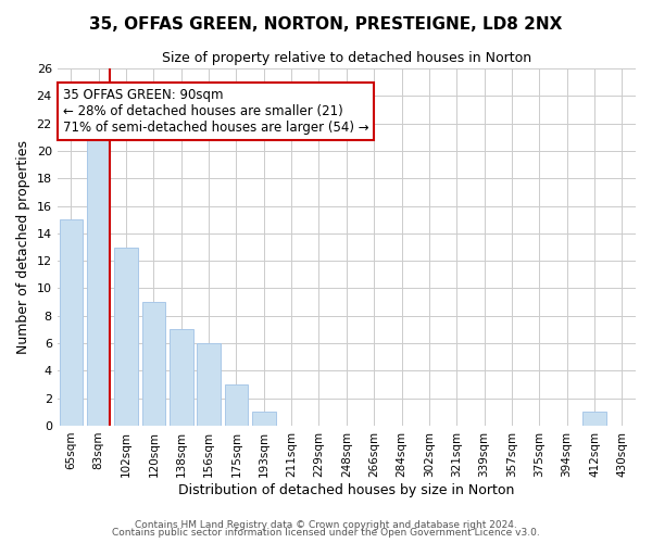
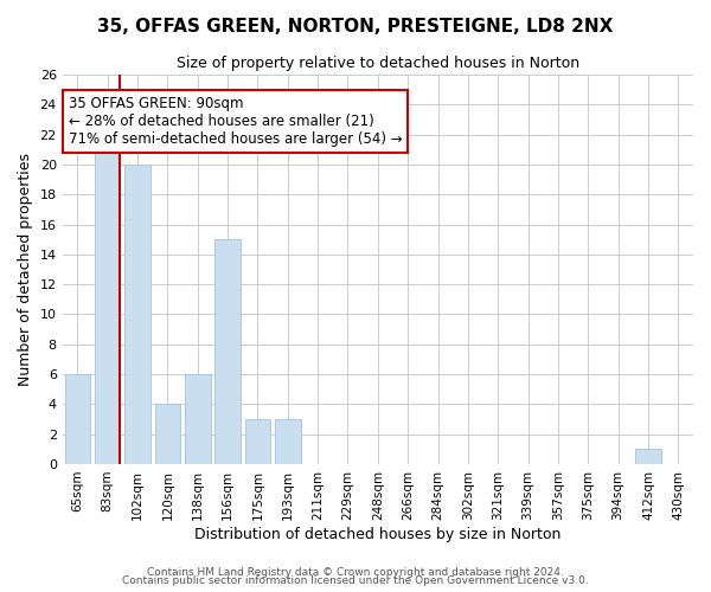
65sqm: 15 -> 6
102sqm: 13 -> 20
120sqm: 9 -> 4
138sqm: 7 -> 6
156sqm: 6 -> 15
193sqm: 1 -> 3
